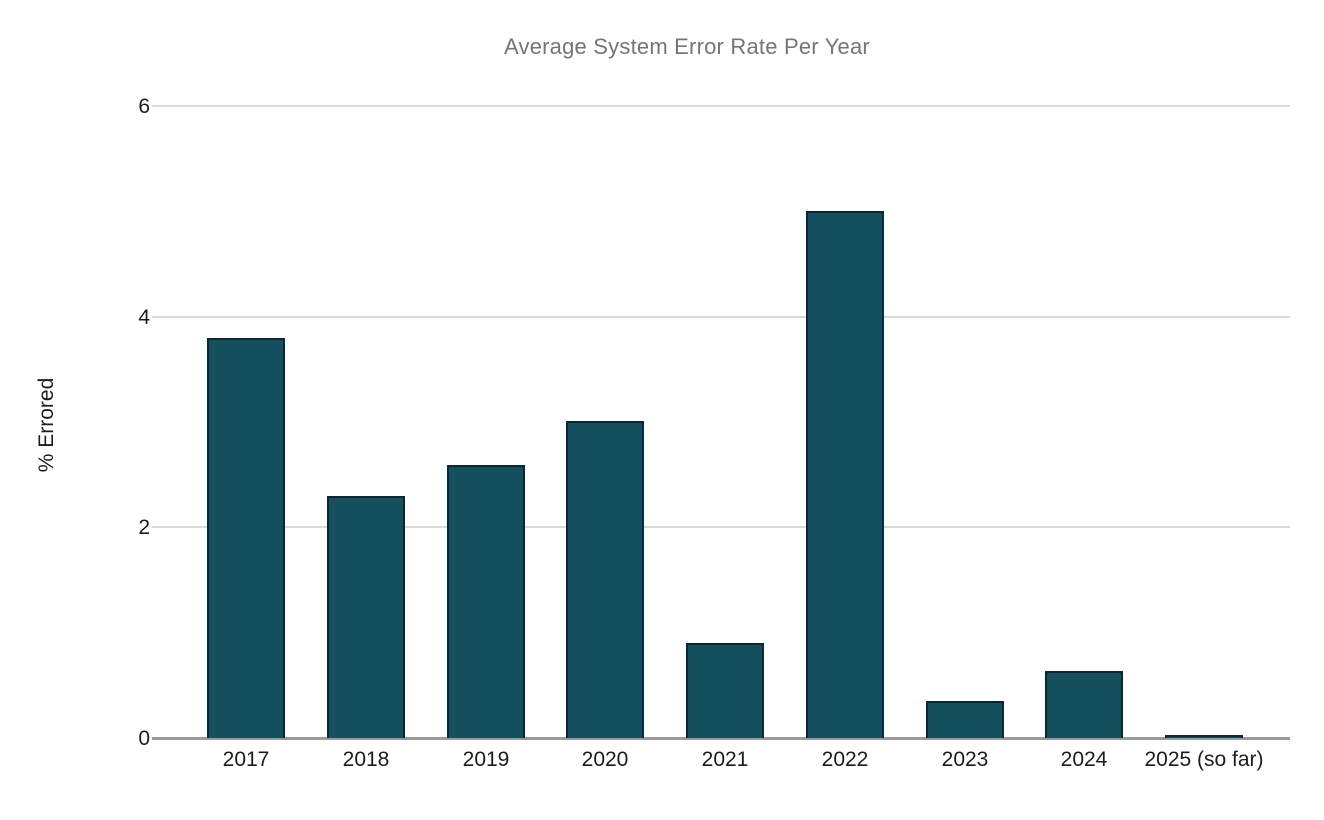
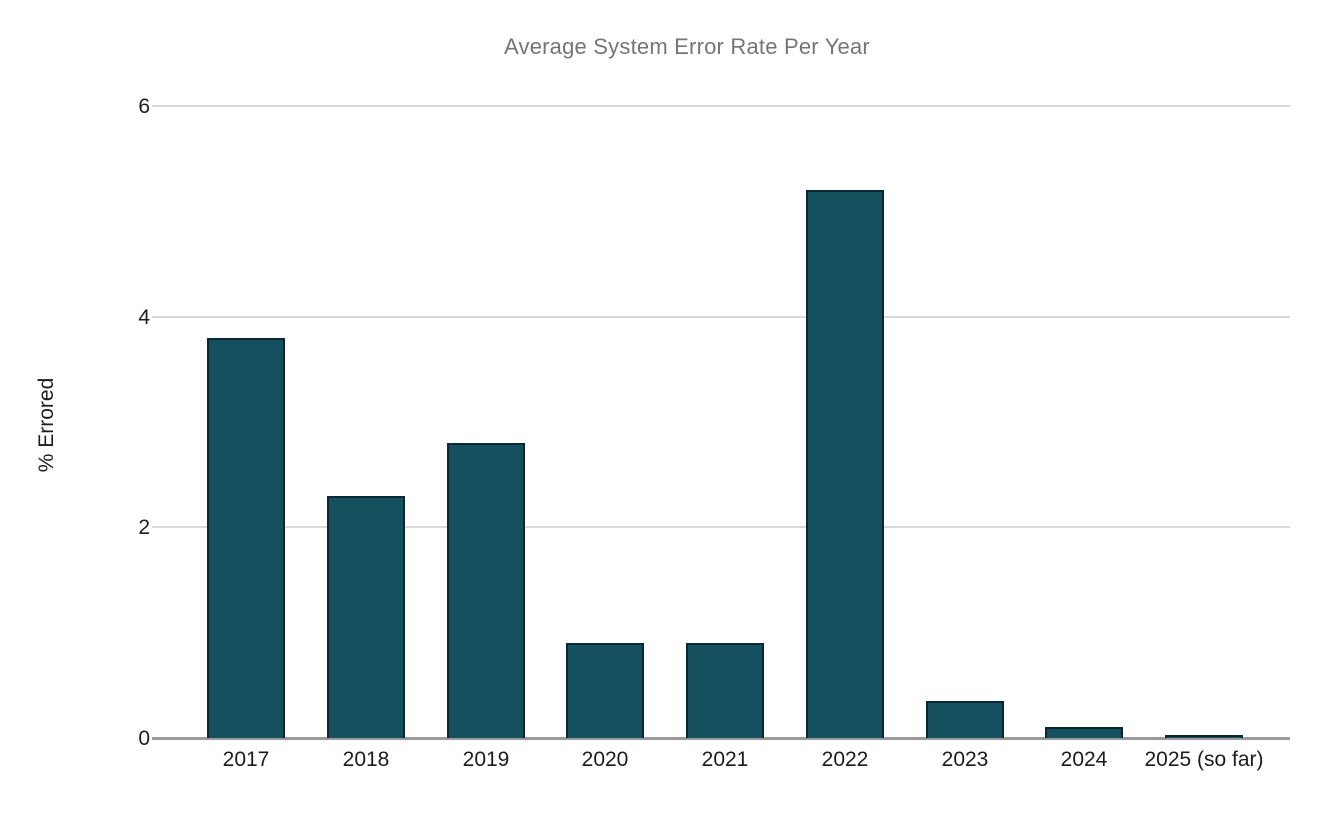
2019: 2.59 -> 2.80
2020: 3.01 -> 0.90
2022: 5.00 -> 5.20
2024: 0.64 -> 0.10
